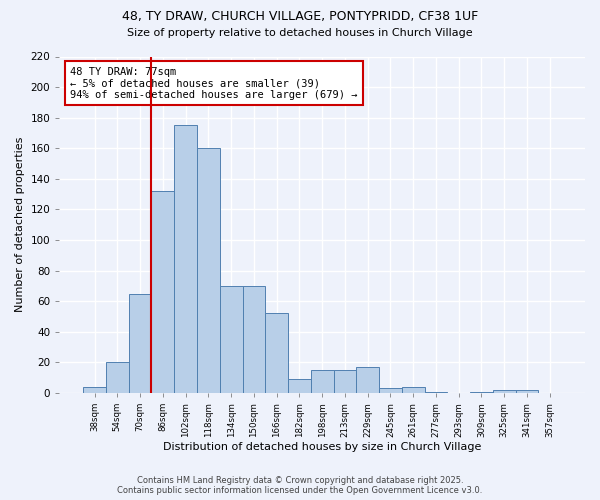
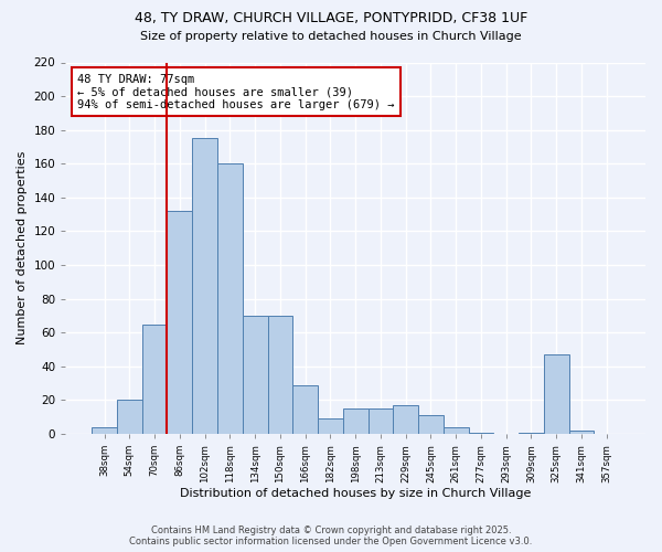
166sqm: 52 -> 29
245sqm: 3 -> 11
325sqm: 2 -> 47
